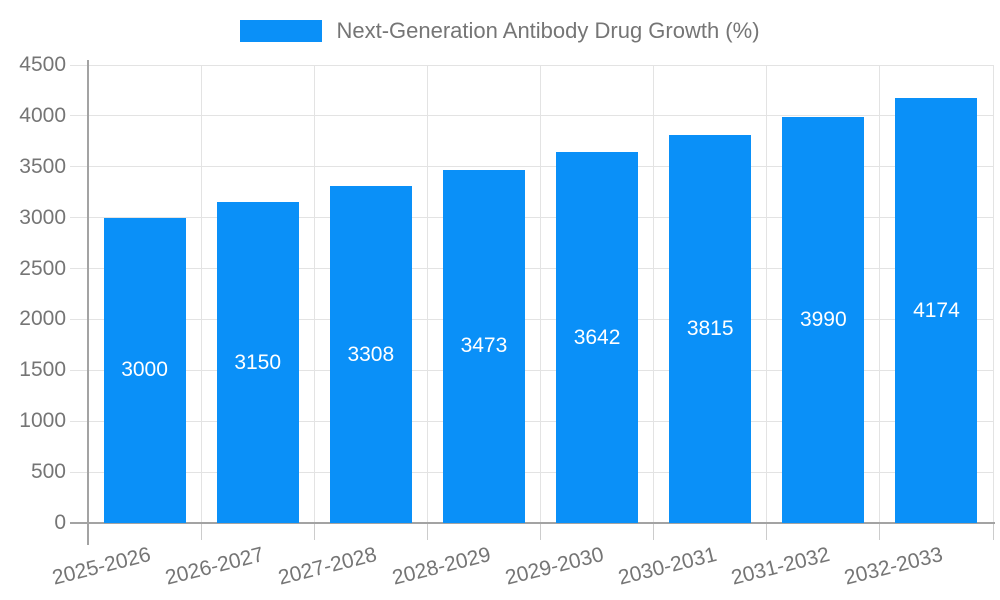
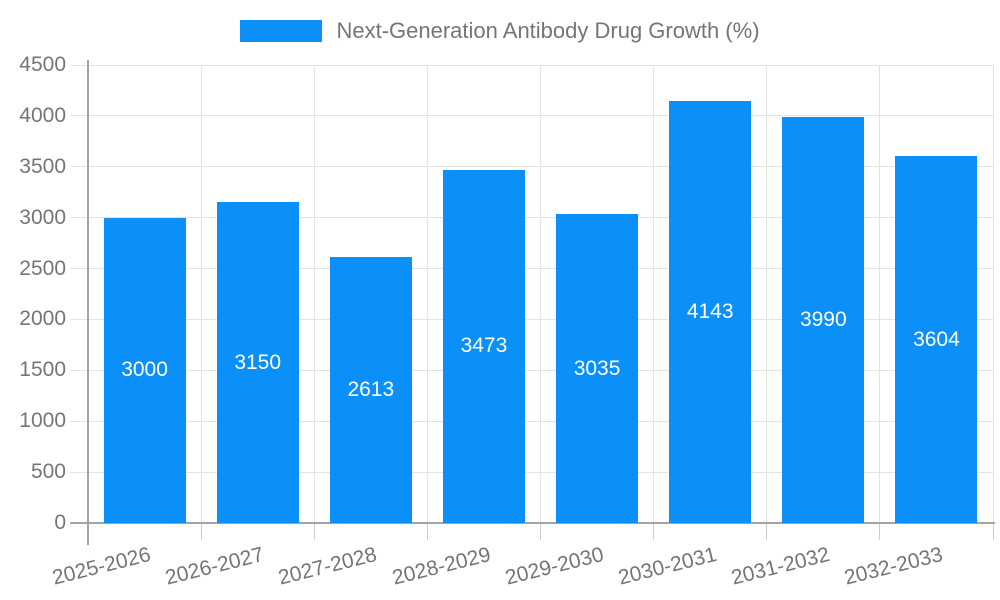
2027-2028: 3308 -> 2613
2029-2030: 3642 -> 3035
2030-2031: 3815 -> 4143
2032-2033: 4174 -> 3604
